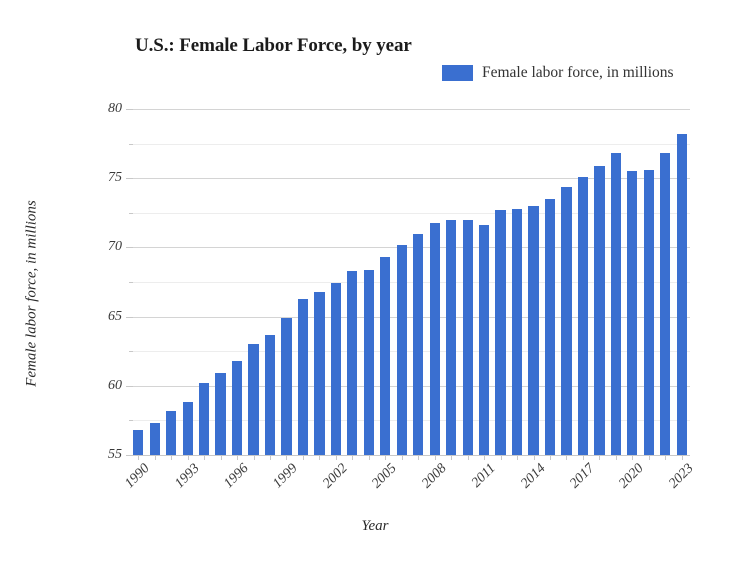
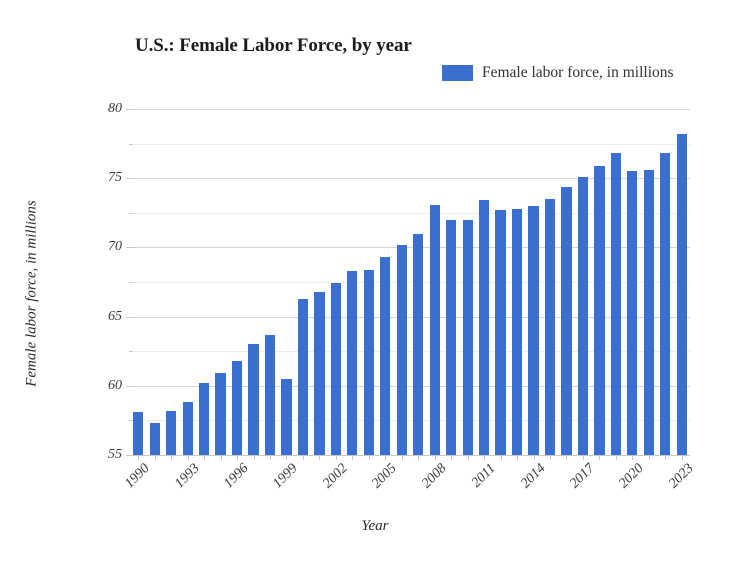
1990: 56.8 -> 58.1
1999: 64.9 -> 60.5
2008: 71.8 -> 73.1
2011: 71.6 -> 73.4
